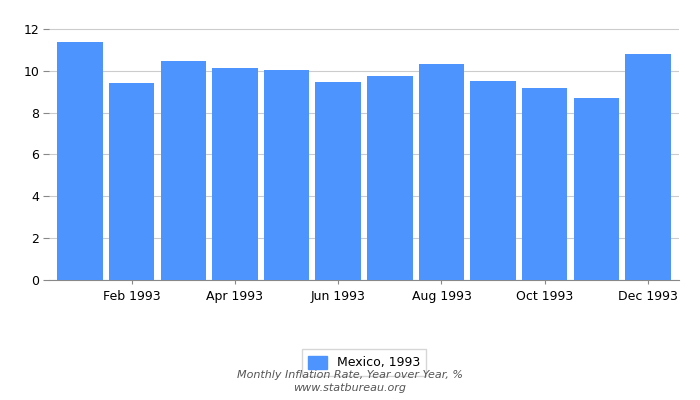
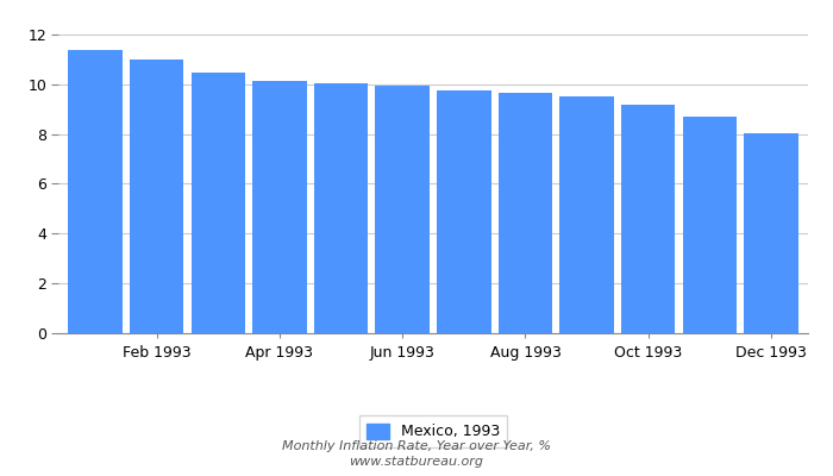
Feb 1993: 9.40 -> 10.98
Jun 1993: 9.45 -> 9.92
Aug 1993: 10.30 -> 9.65
Dec 1993: 10.80 -> 8.02
